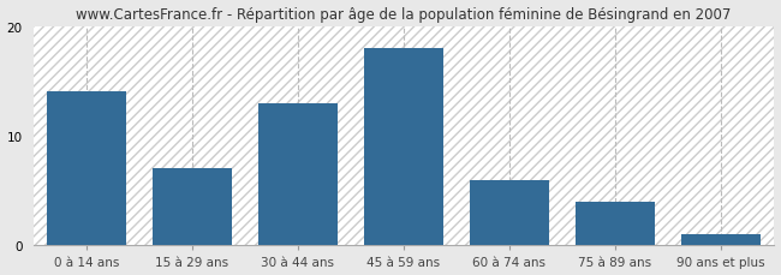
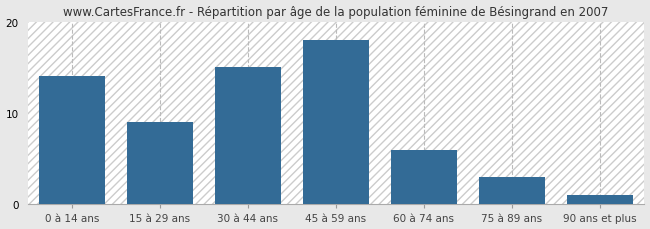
15 à 29 ans: 7 -> 9
30 à 44 ans: 13 -> 15
75 à 89 ans: 4 -> 3
